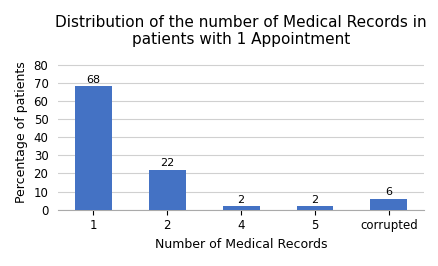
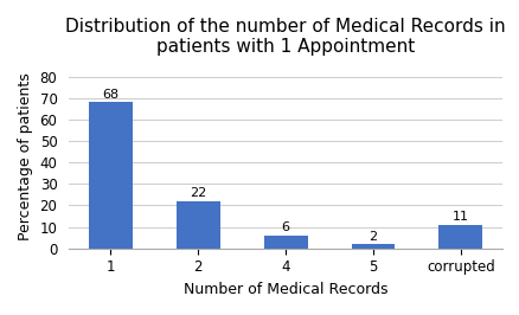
4: 2 -> 6
corrupted: 6 -> 11
